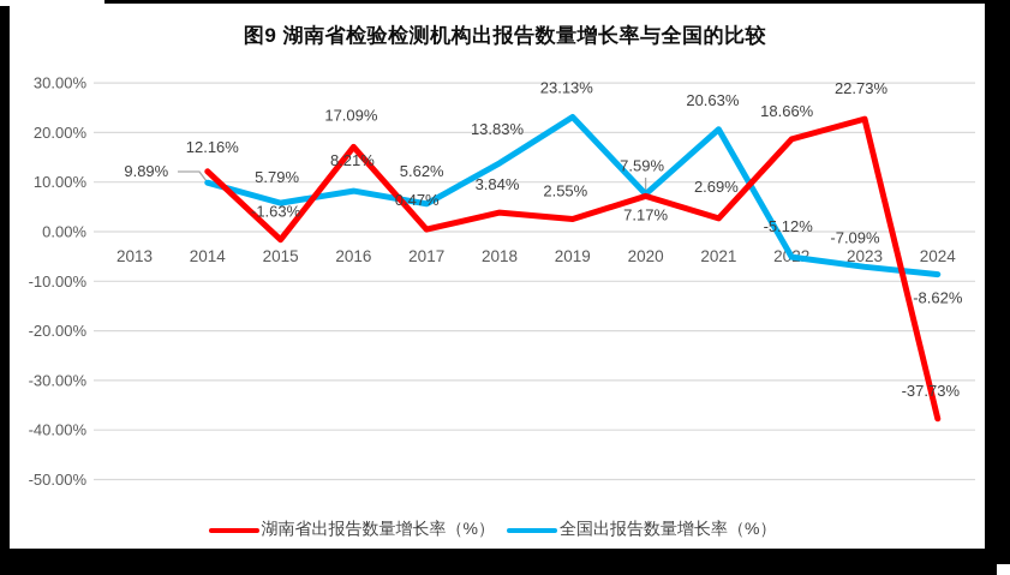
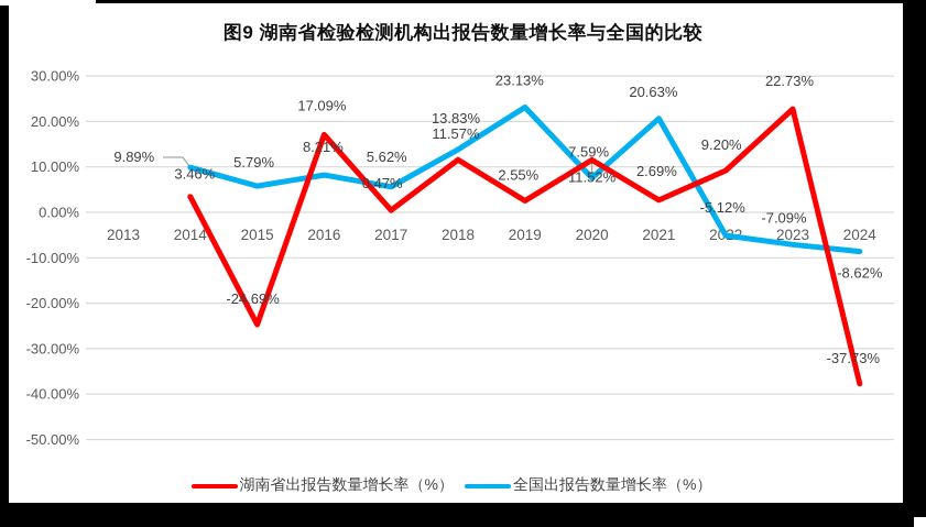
湖南省出报告数量增长率（%）/2014: 12.16% -> 3.46%
湖南省出报告数量增长率（%）/2015: -1.63% -> -24.69%
湖南省出报告数量增长率（%）/2018: 3.84% -> 11.57%
湖南省出报告数量增长率（%）/2020: 7.17% -> 11.52%
湖南省出报告数量增长率（%）/2022: 18.66% -> 9.20%
